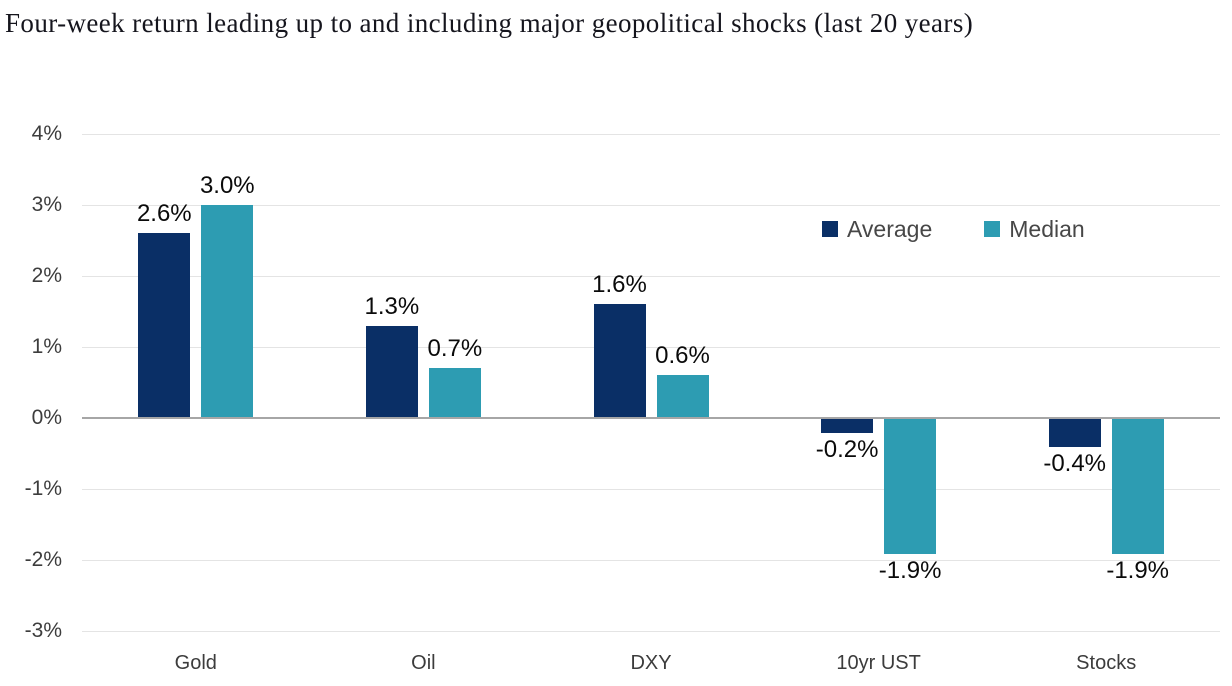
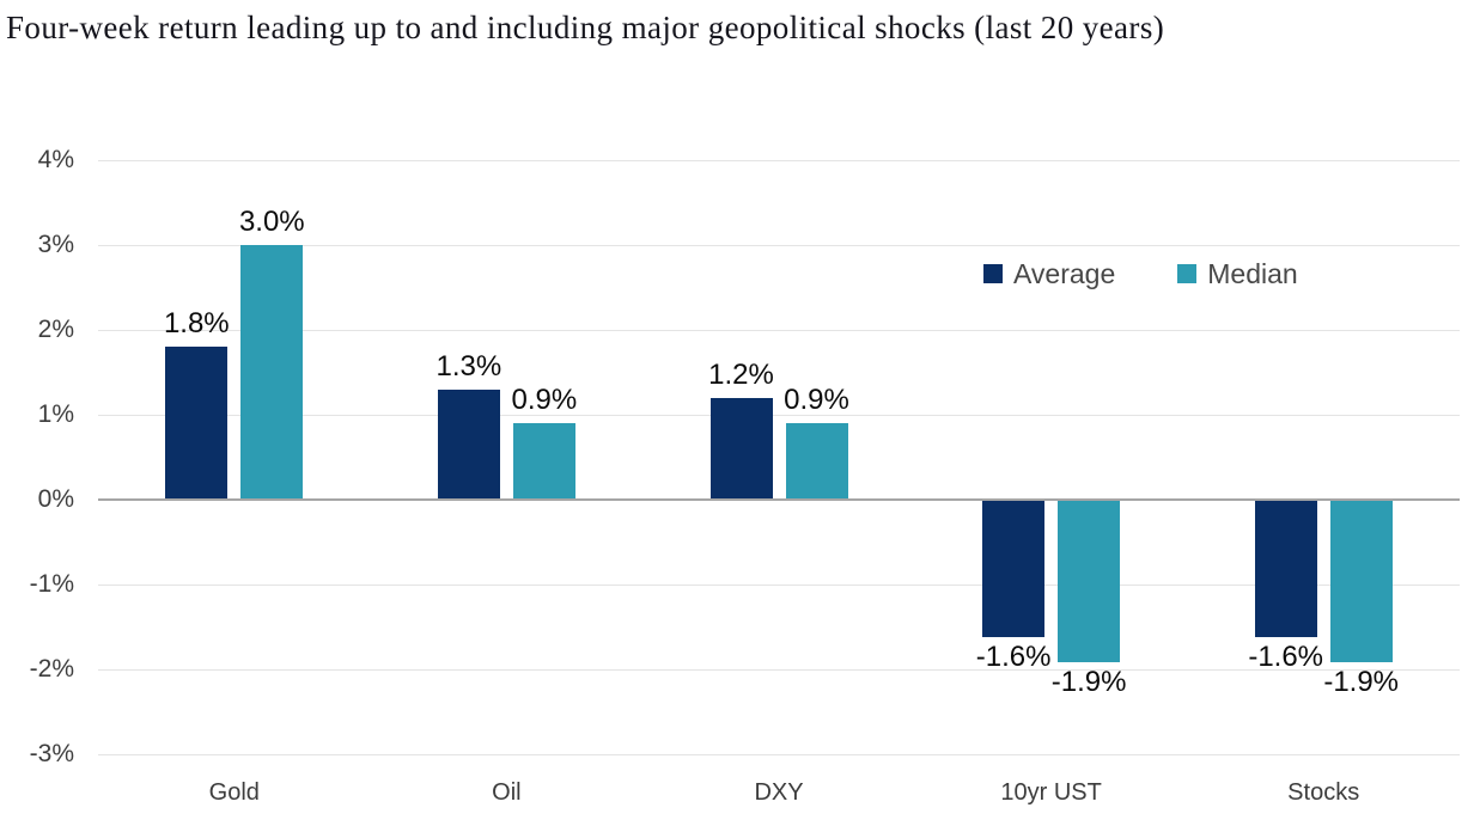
Average/Gold: 2.6% -> 1.8%
Median/Oil: 0.7% -> 0.9%
Average/DXY: 1.6% -> 1.2%
Median/DXY: 0.6% -> 0.9%
Average/10yr UST: -0.2% -> -1.6%
Average/Stocks: -0.4% -> -1.6%
